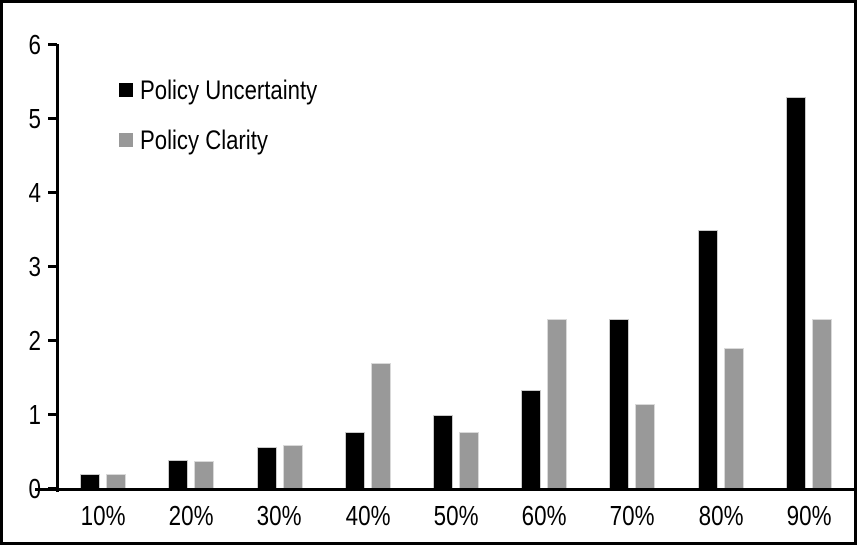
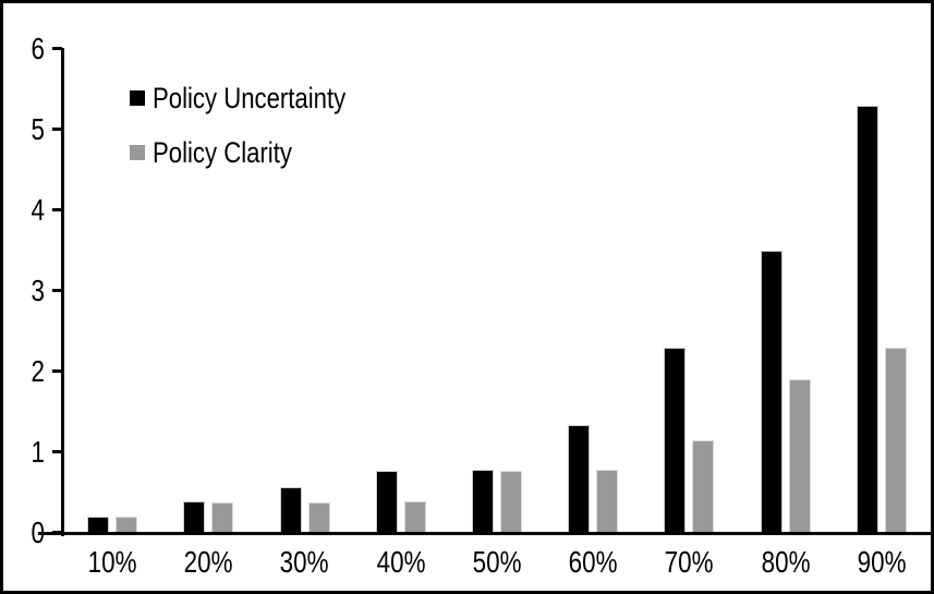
Policy Clarity/30%: 0.6 -> 0.4
Policy Clarity/40%: 1.7 -> 0.4
Policy Uncertainty/50%: 1.0 -> 0.8
Policy Clarity/60%: 2.3 -> 0.8
